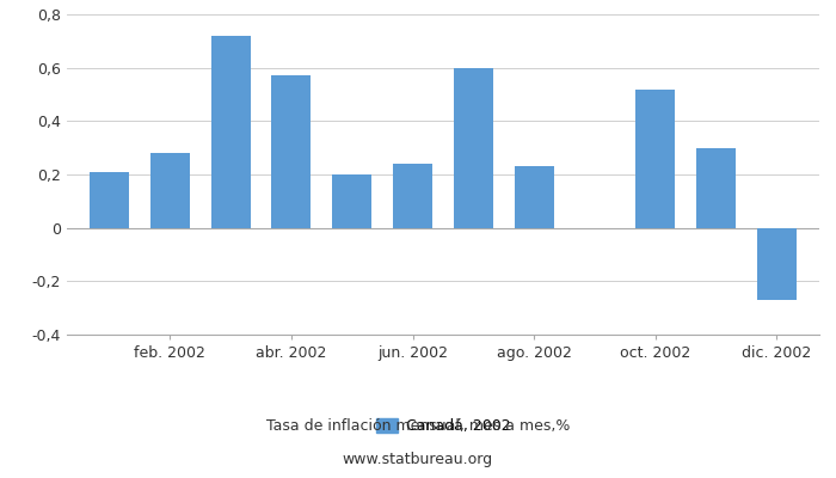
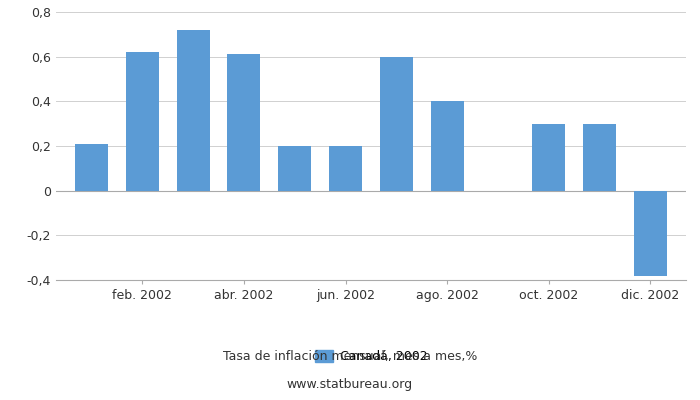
feb. 2002: 0,28 -> 0,62
abr. 2002: 0,57 -> 0,61
jun. 2002: 0,24 -> 0,20
ago. 2002: 0,23 -> 0,40
oct. 2002: 0,52 -> 0,30
dic. 2002: -0,27 -> -0,38
